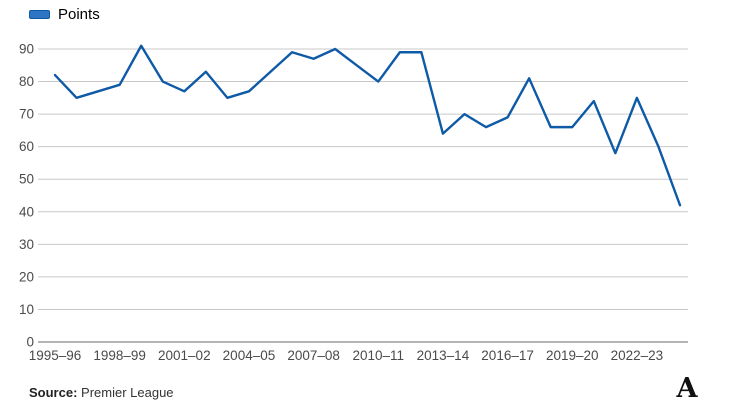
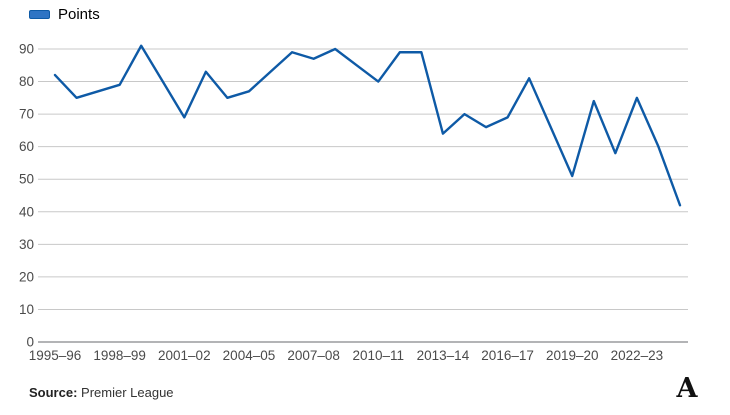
2001–02: 77 -> 69
2019–20: 66 -> 51
